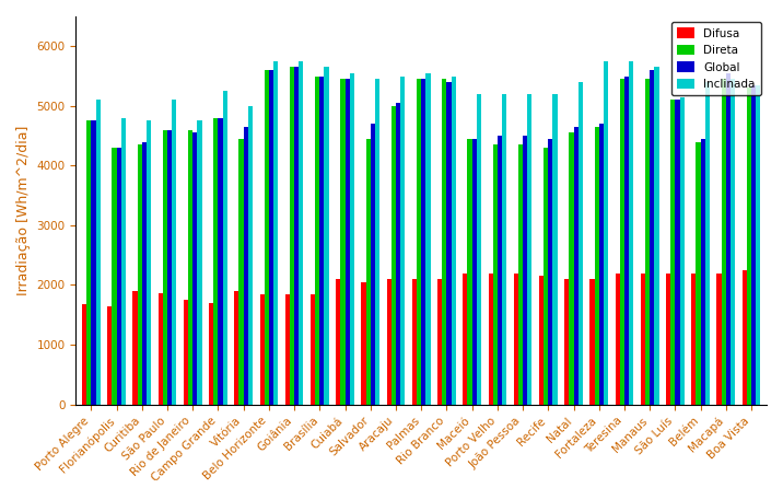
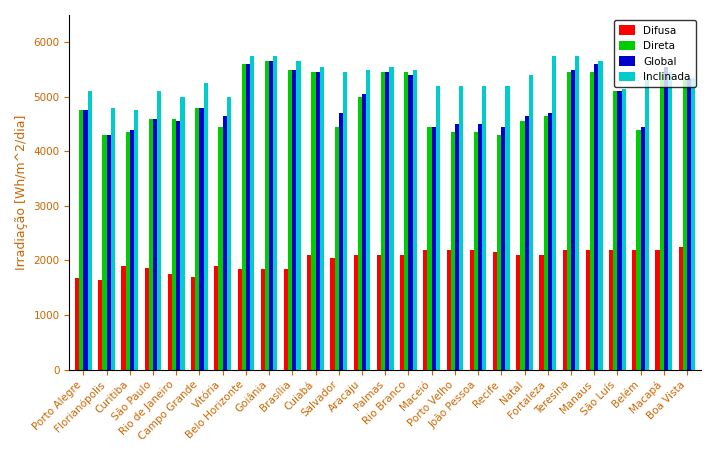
Inclinada/Rio de Janeiro: 4750 -> 5000
